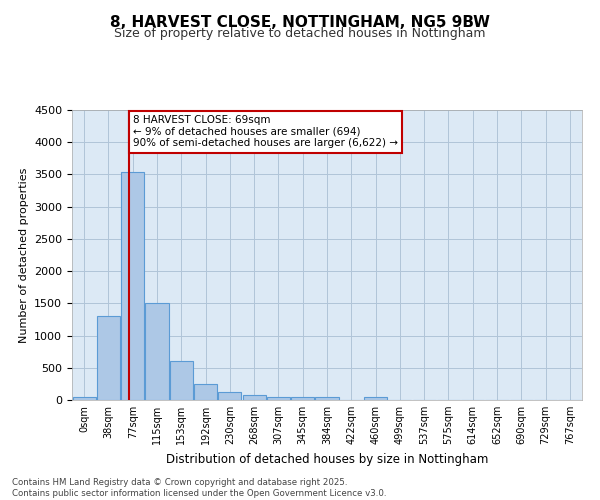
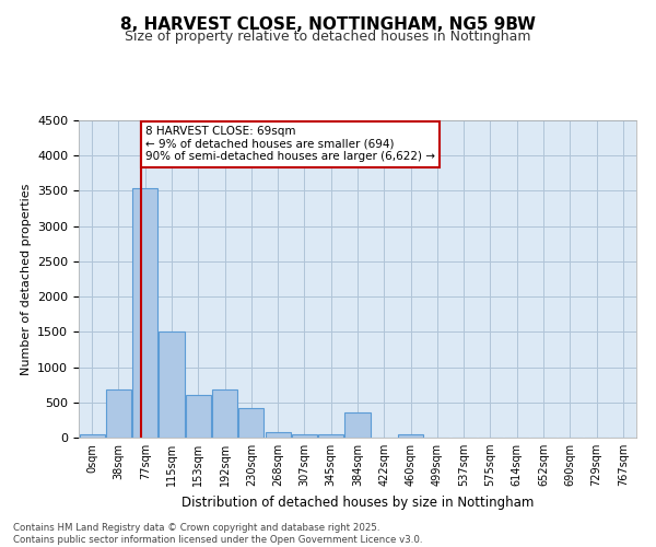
38sqm: 1300 -> 680
192sqm: 250 -> 680
230sqm: 120 -> 420
384sqm: 50 -> 360
